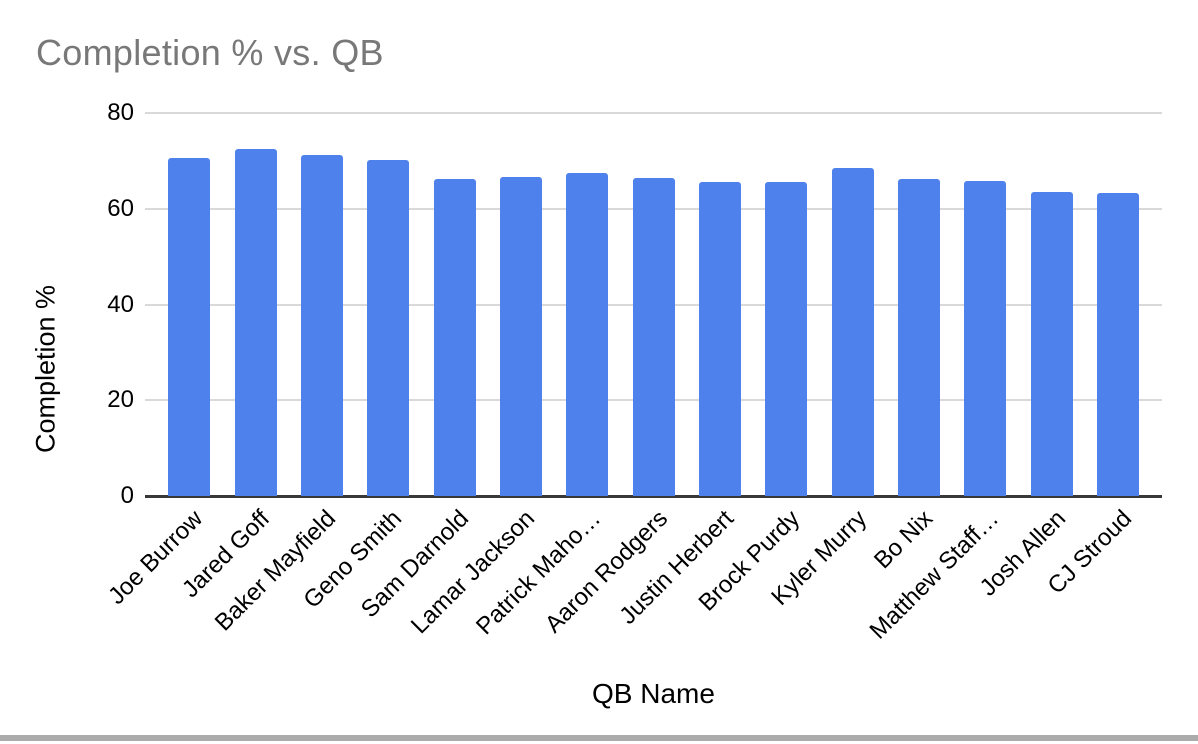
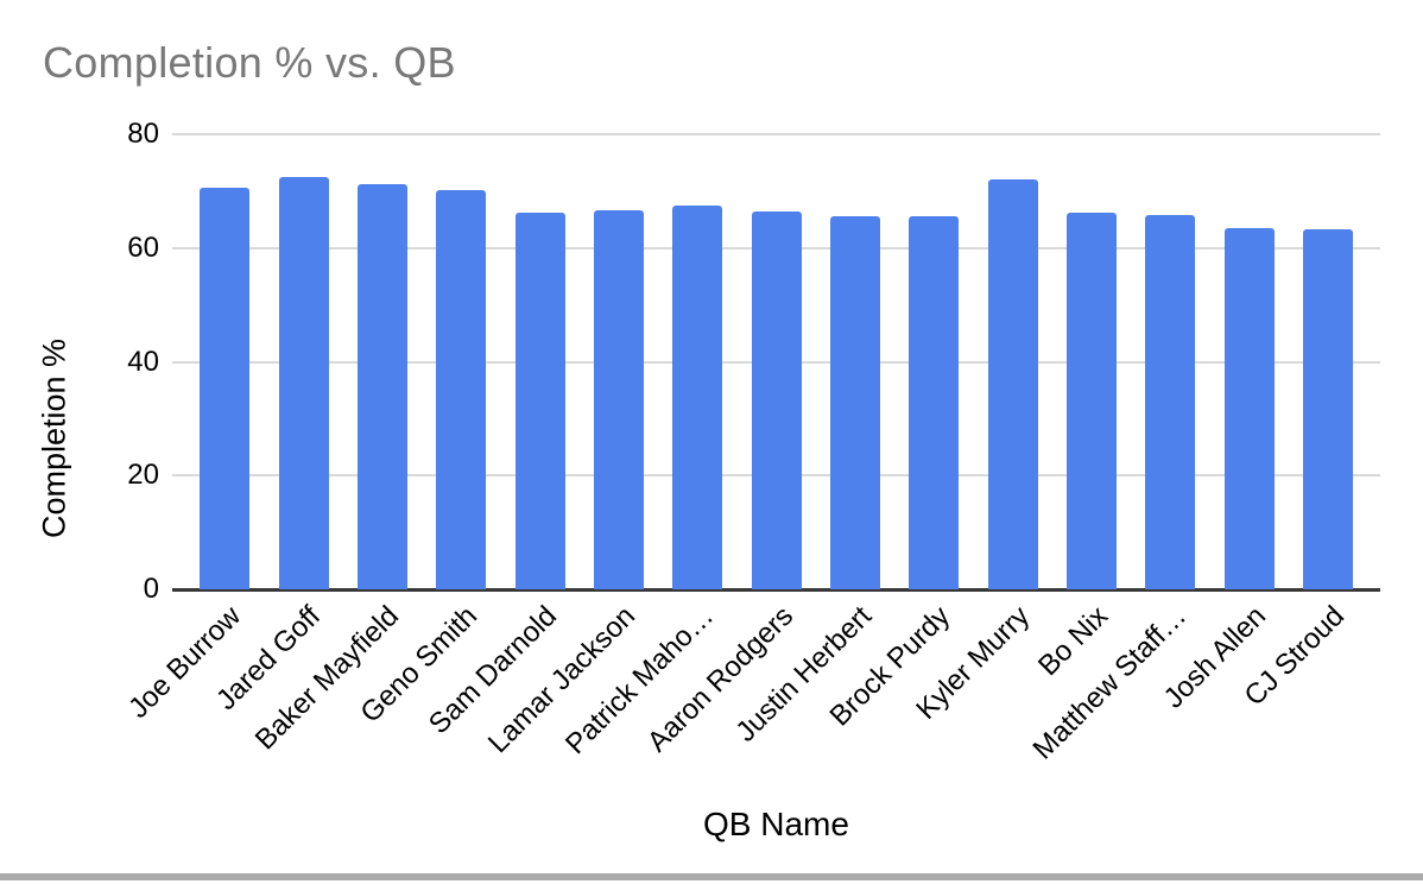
Kyler Murry: 69 -> 72
